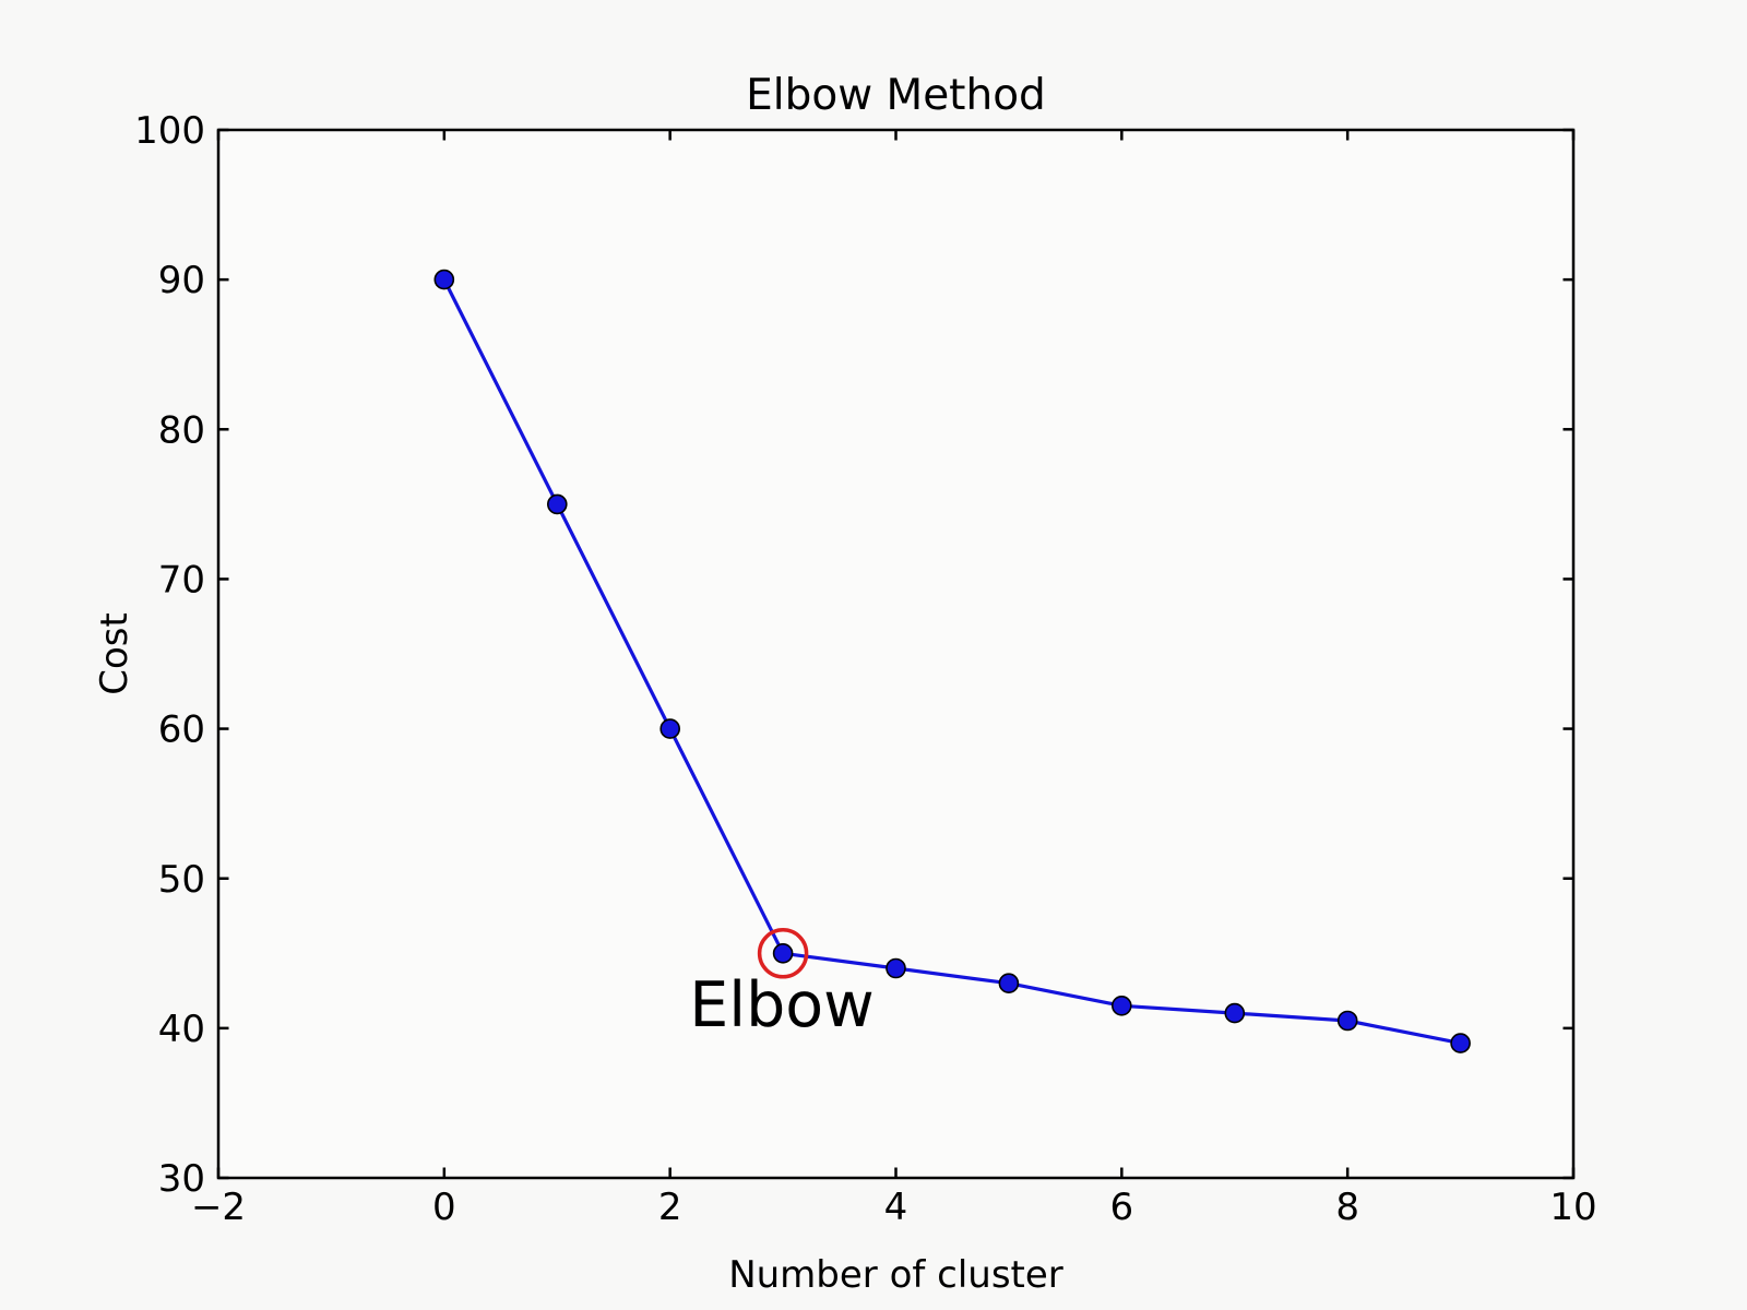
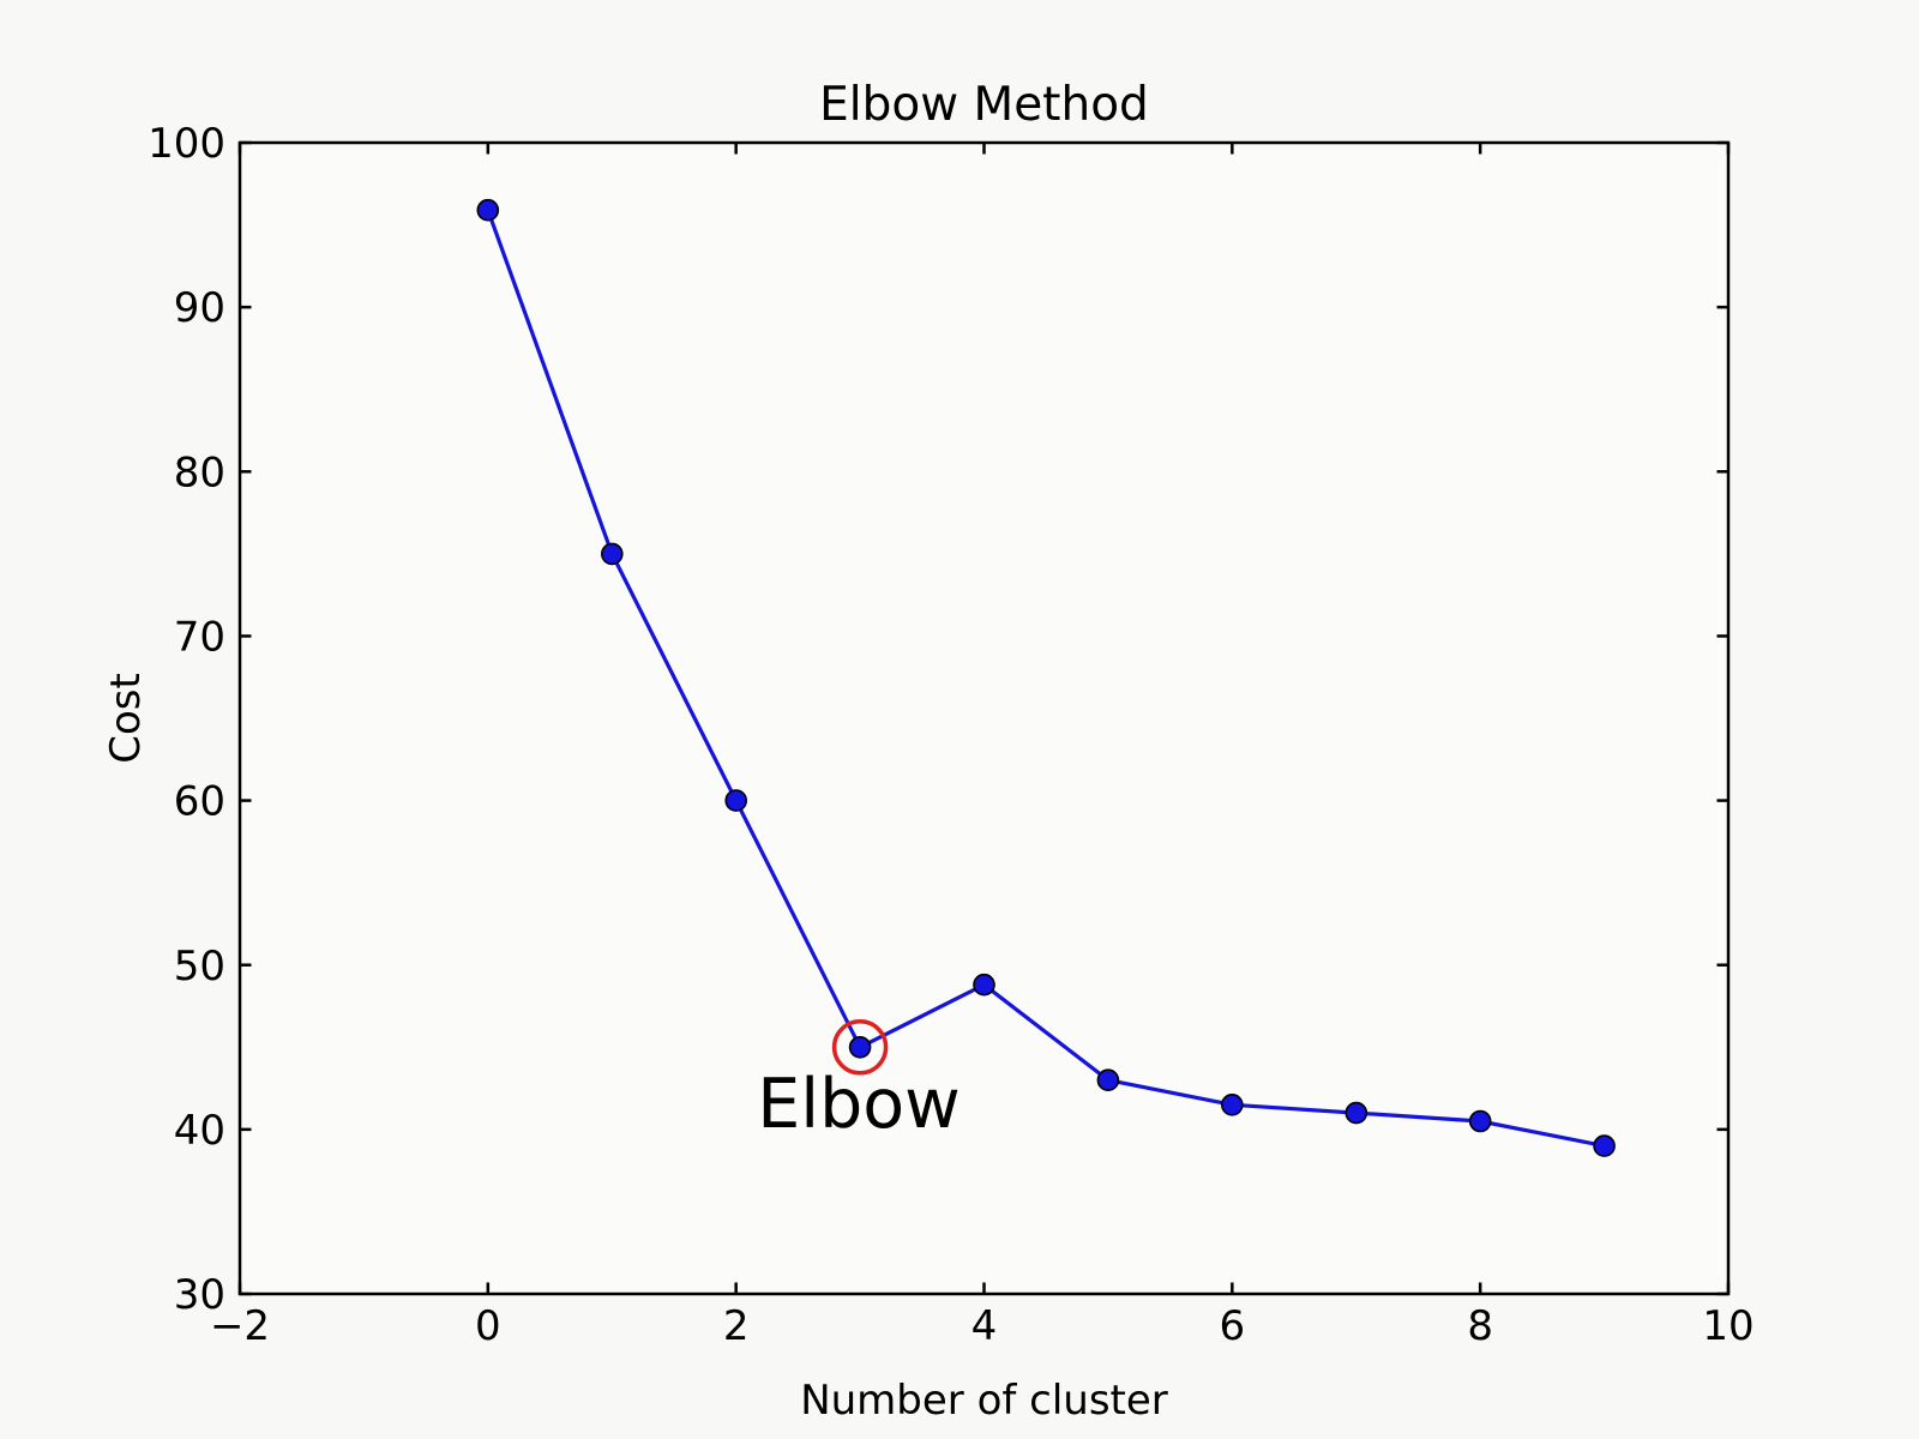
0: 90.0 -> 95.9
4: 44.0 -> 48.8
